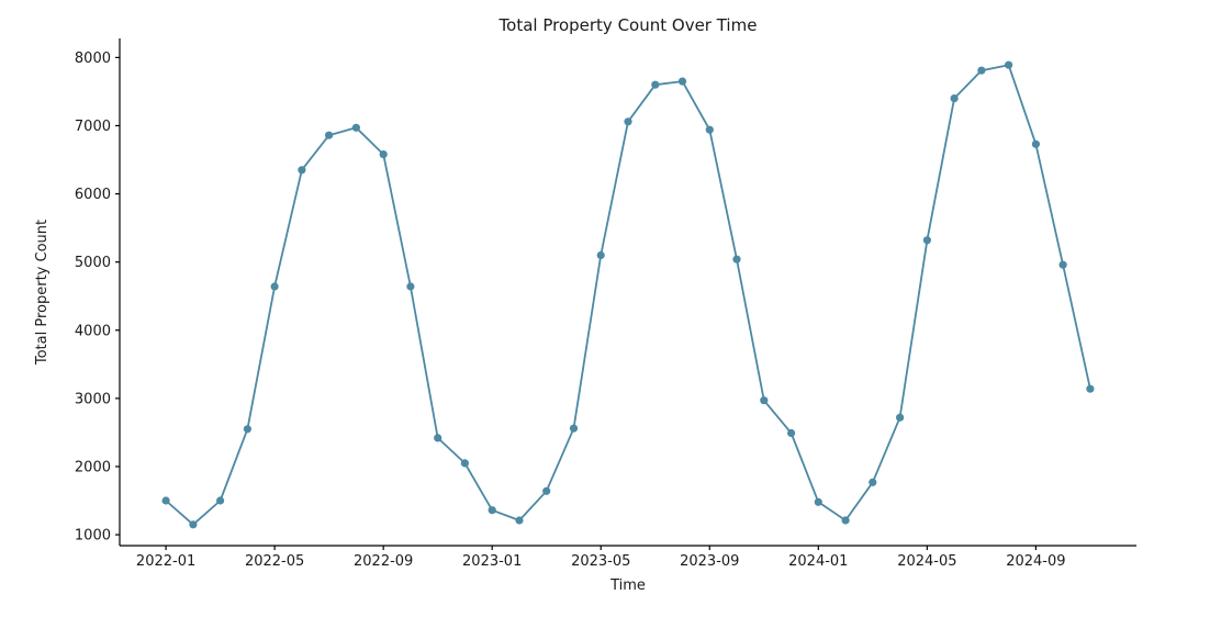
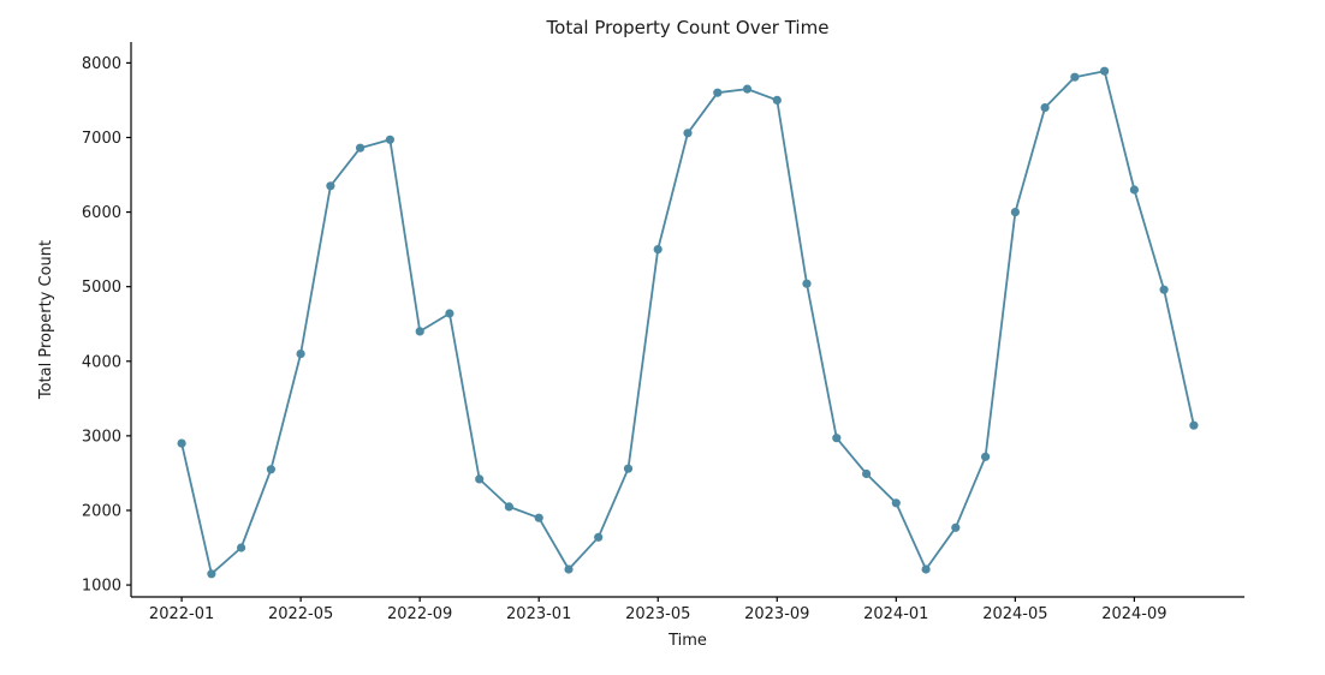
2022-01: 1500 -> 2900
2022-05: 4600 -> 4100
2022-09: 6600 -> 4400
2023-01: 1400 -> 1900
2023-05: 5100 -> 5500
2023-09: 6900 -> 7500
2024-01: 1500 -> 2100
2024-05: 5300 -> 6000
2024-09: 6700 -> 6300
